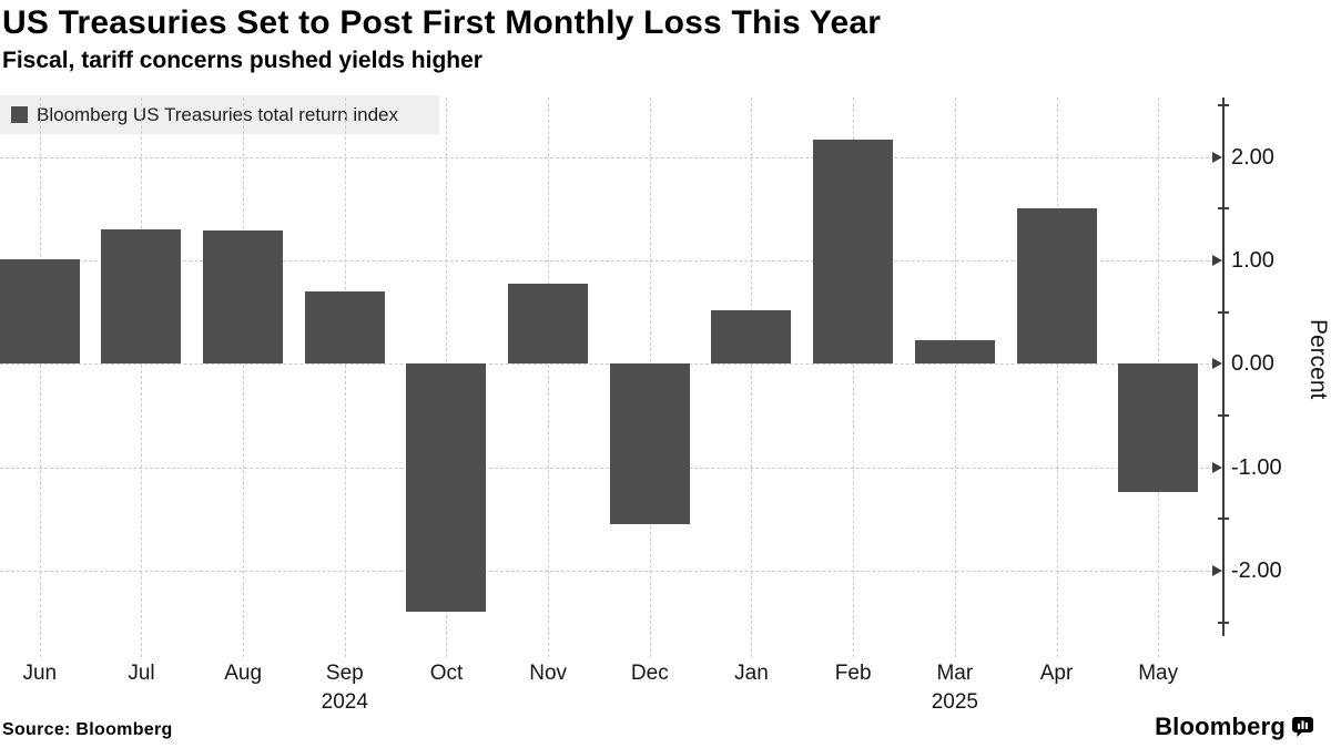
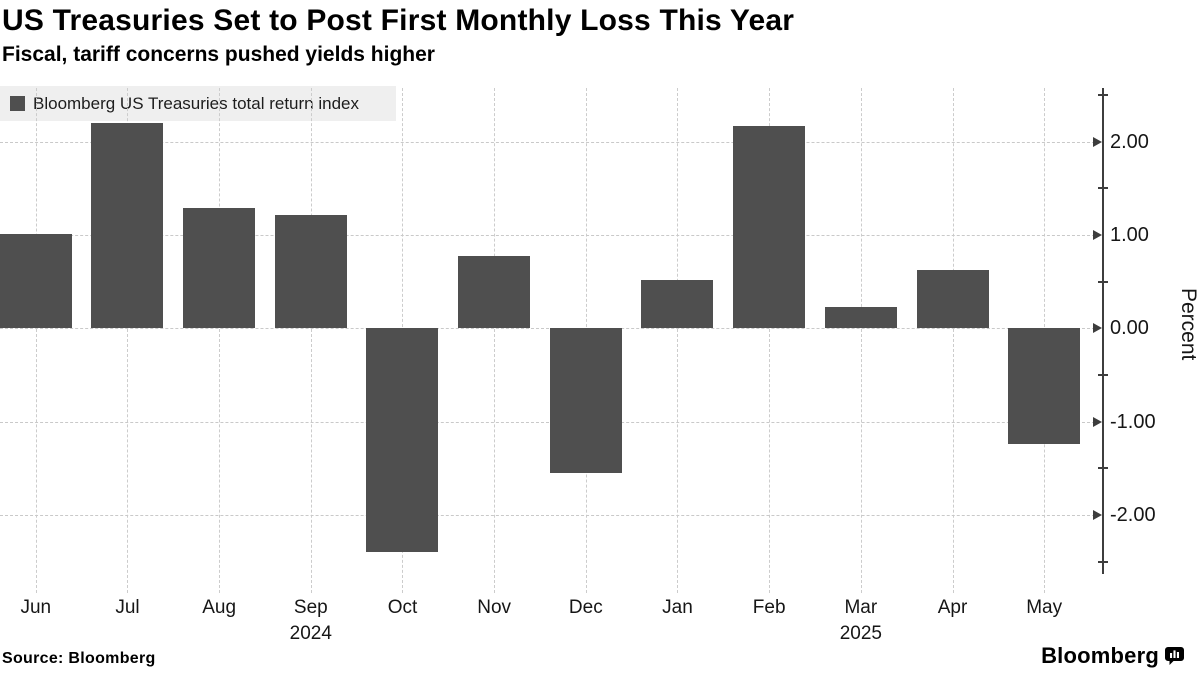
Jul: 1.3 -> 2.2
Sep: 0.7 -> 1.2
Apr: 1.5 -> 0.6
